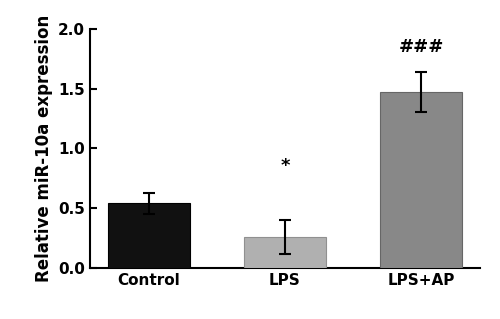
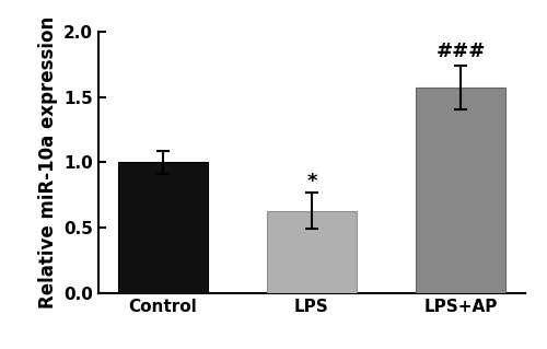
Control: 0.54 -> 1.00
LPS: 0.26 -> 0.63
LPS+AP: 1.47 -> 1.57
